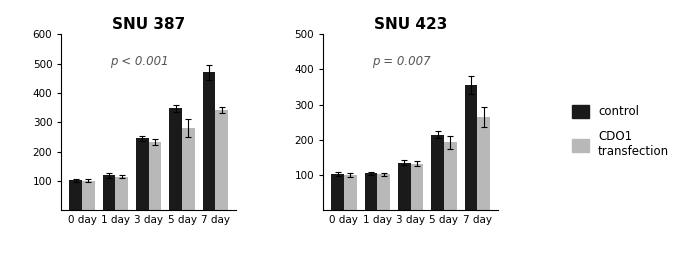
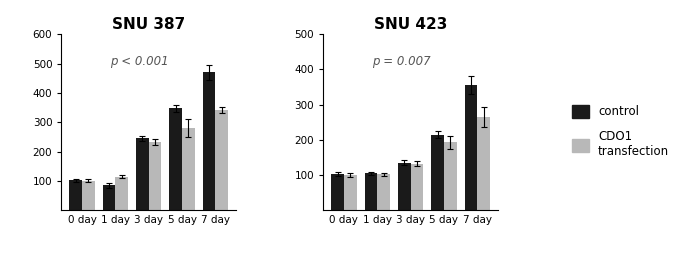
SNU 387/control/1 day: 120 -> 85
